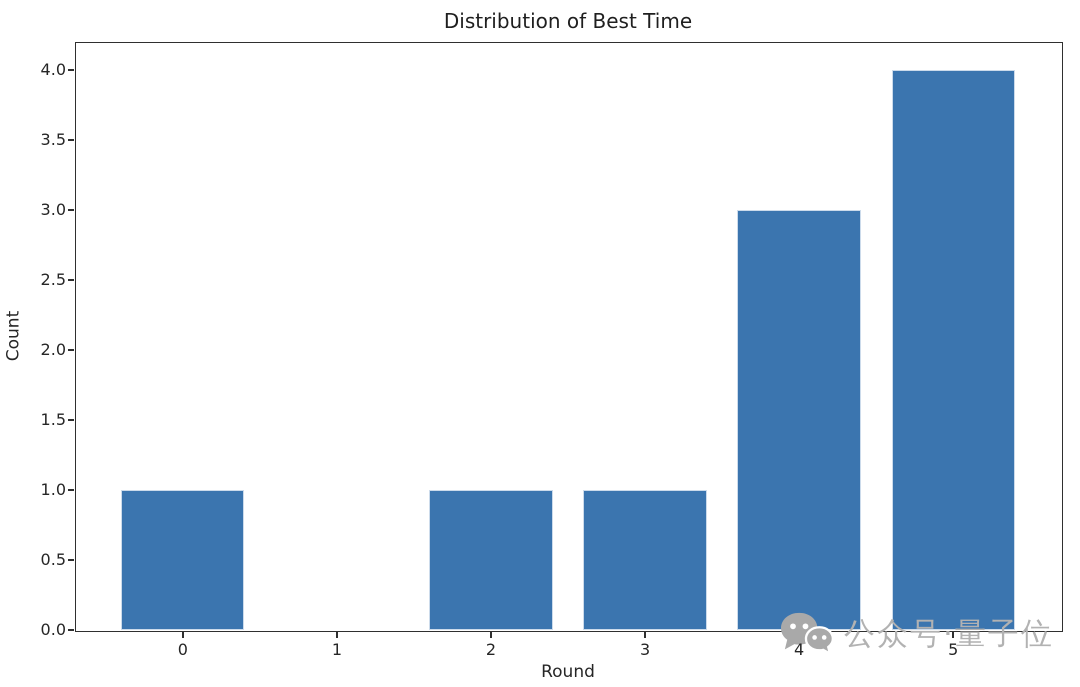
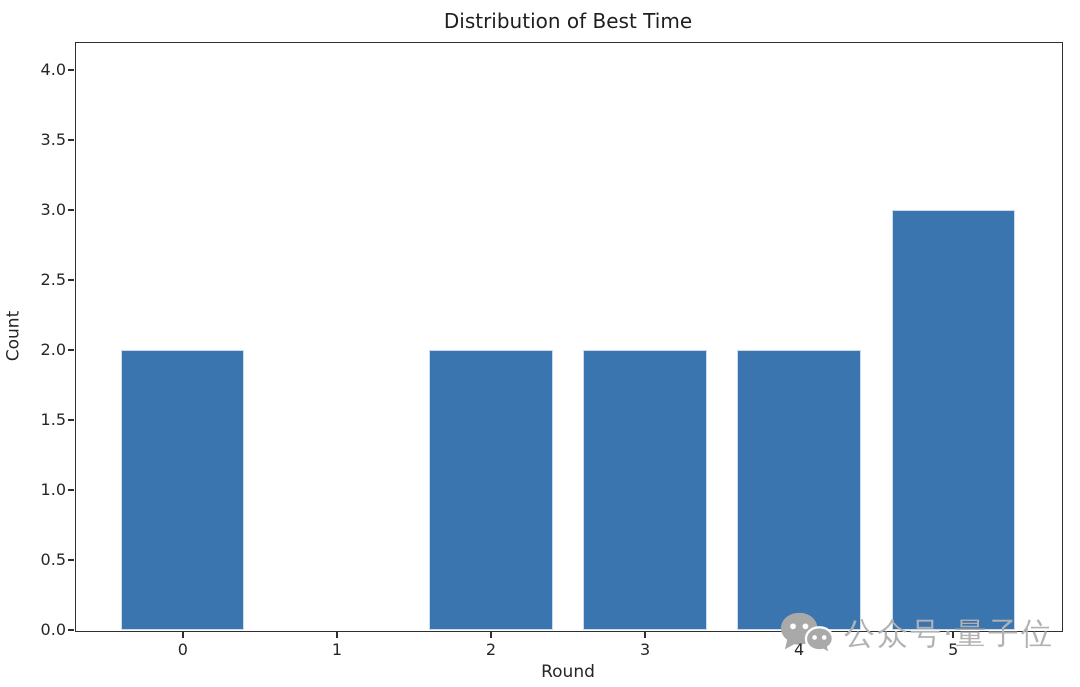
0: 1 -> 2
2: 1 -> 2
3: 1 -> 2
4: 3 -> 2
5: 4 -> 3
